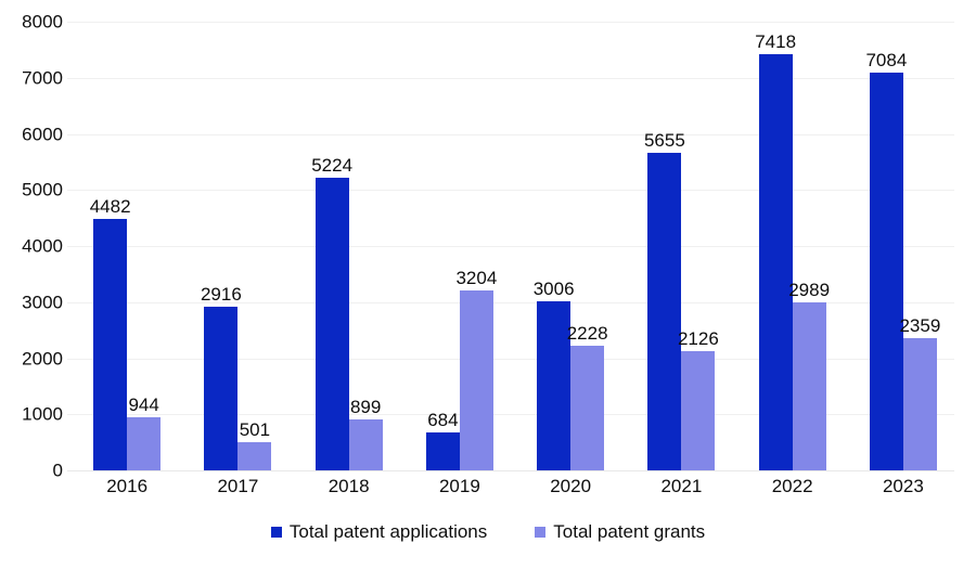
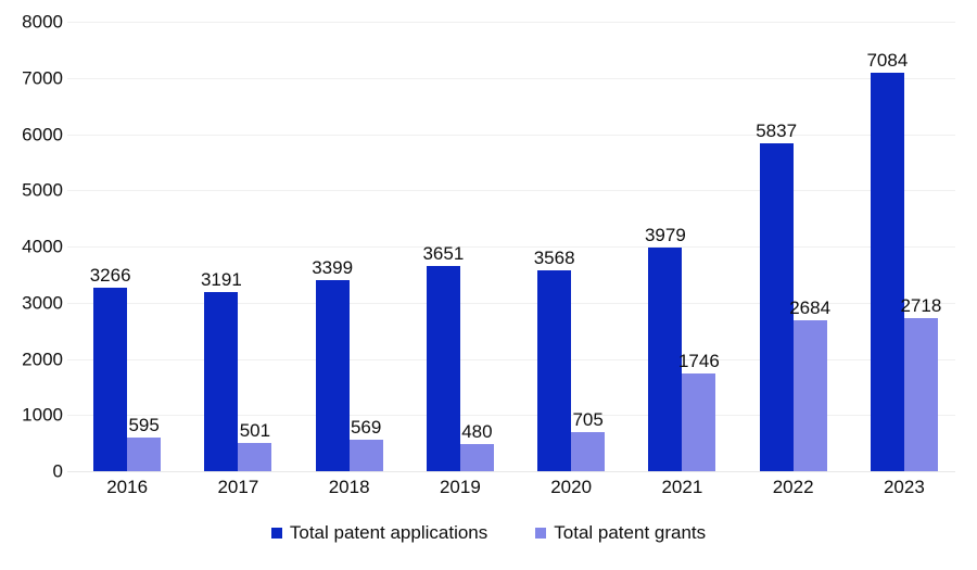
Total patent applications/2016: 4482 -> 3266
Total patent grants/2016: 944 -> 595
Total patent applications/2017: 2916 -> 3191
Total patent applications/2018: 5224 -> 3399
Total patent grants/2018: 899 -> 569
Total patent applications/2019: 684 -> 3651
Total patent grants/2019: 3204 -> 480
Total patent applications/2020: 3006 -> 3568
Total patent grants/2020: 2228 -> 705
Total patent applications/2021: 5655 -> 3979
Total patent grants/2021: 2126 -> 1746
Total patent applications/2022: 7418 -> 5837
Total patent grants/2022: 2989 -> 2684
Total patent grants/2023: 2359 -> 2718
